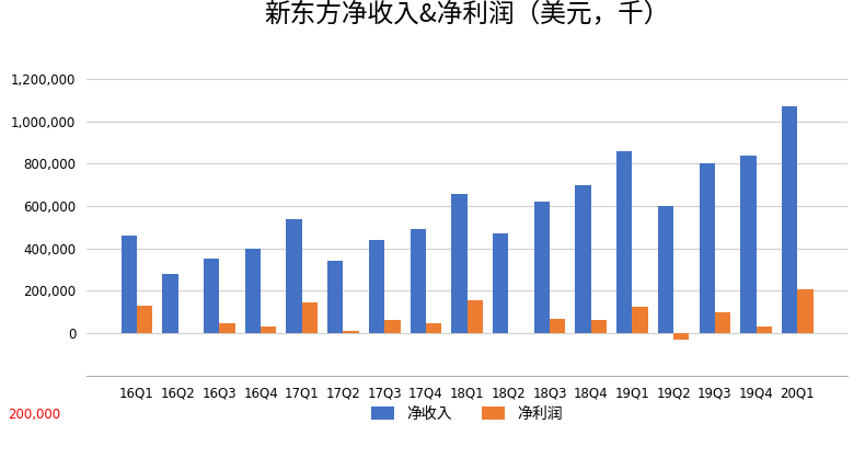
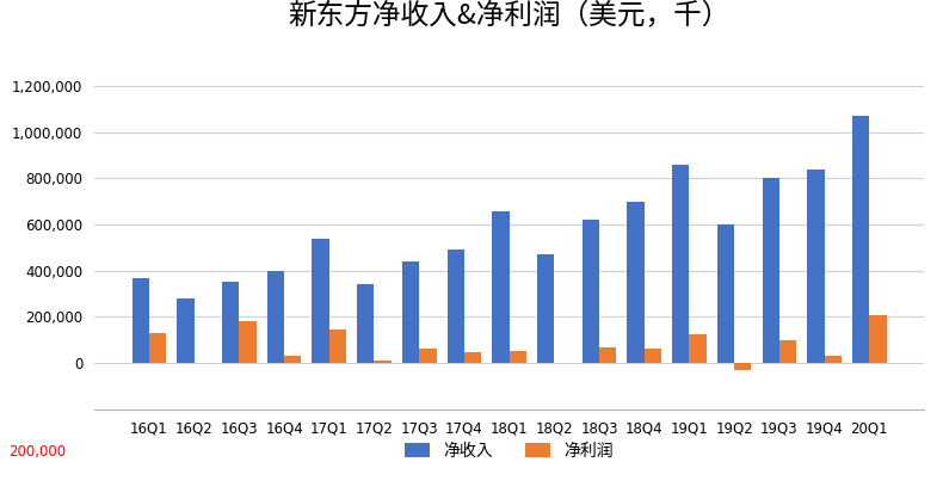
净收入/16Q1: 460,000 -> 370,000
净利润/16Q3: 50,000 -> 180,000
净利润/18Q1: 160,000 -> 50,000
